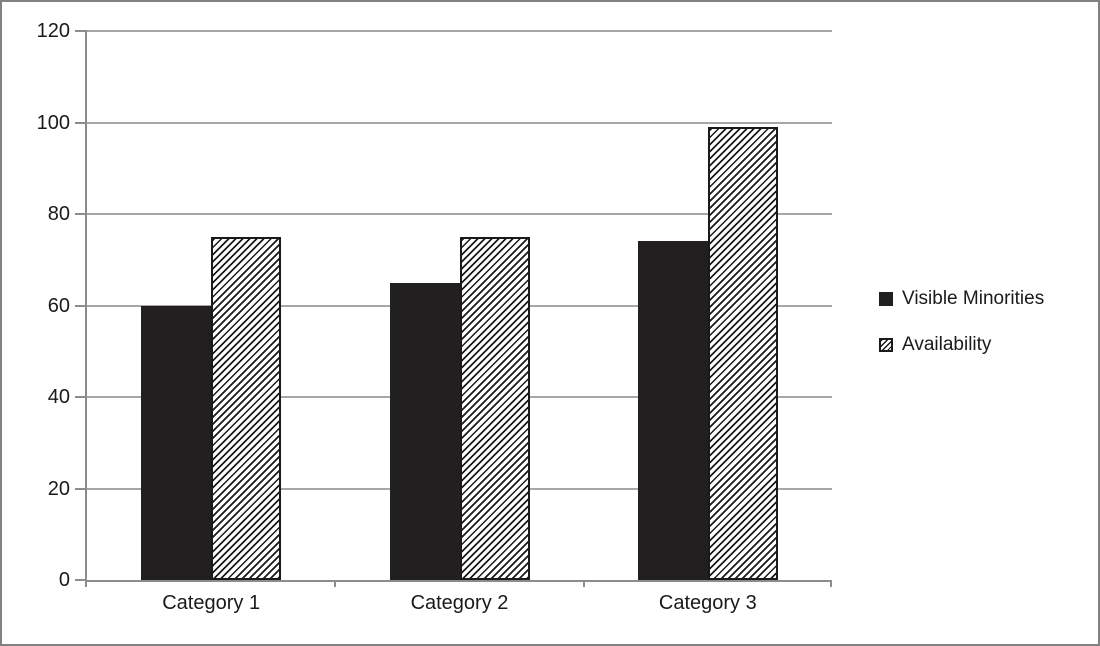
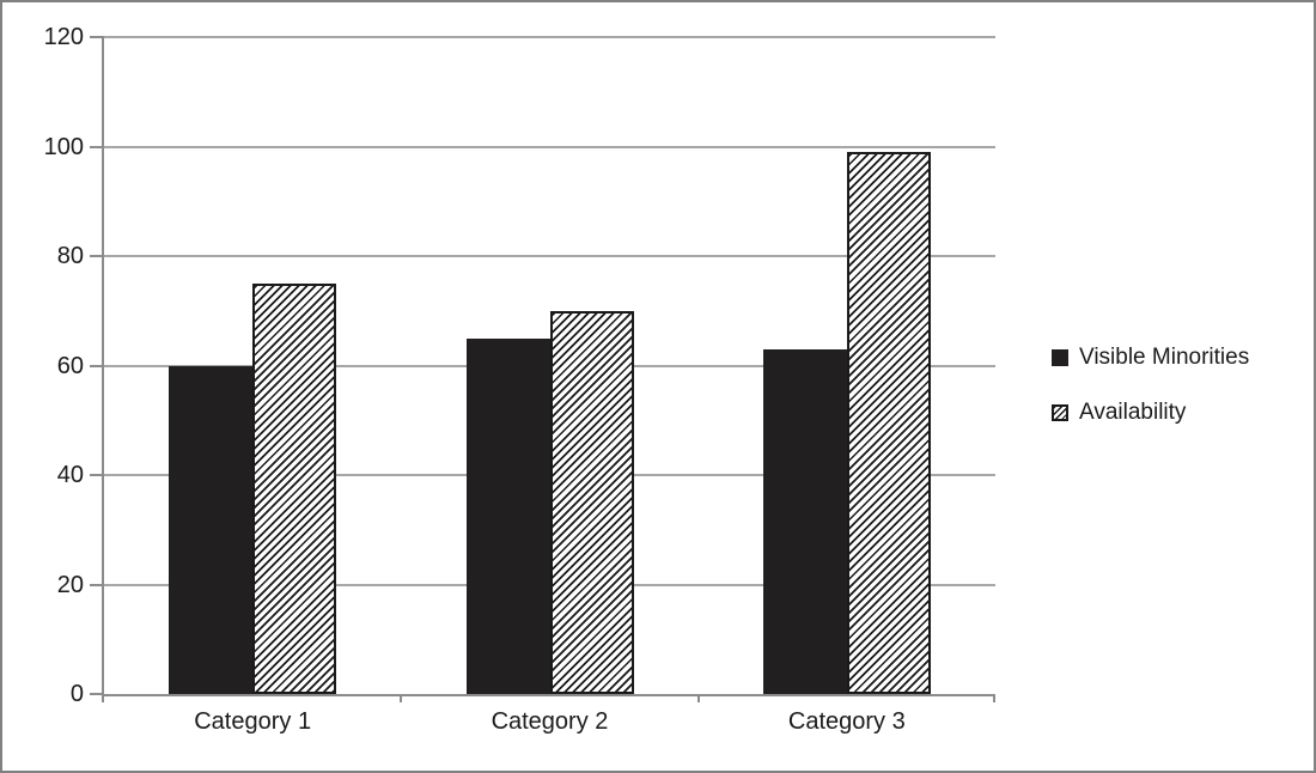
Availability/Category 2: 75 -> 70
Visible Minorities/Category 3: 74 -> 63
